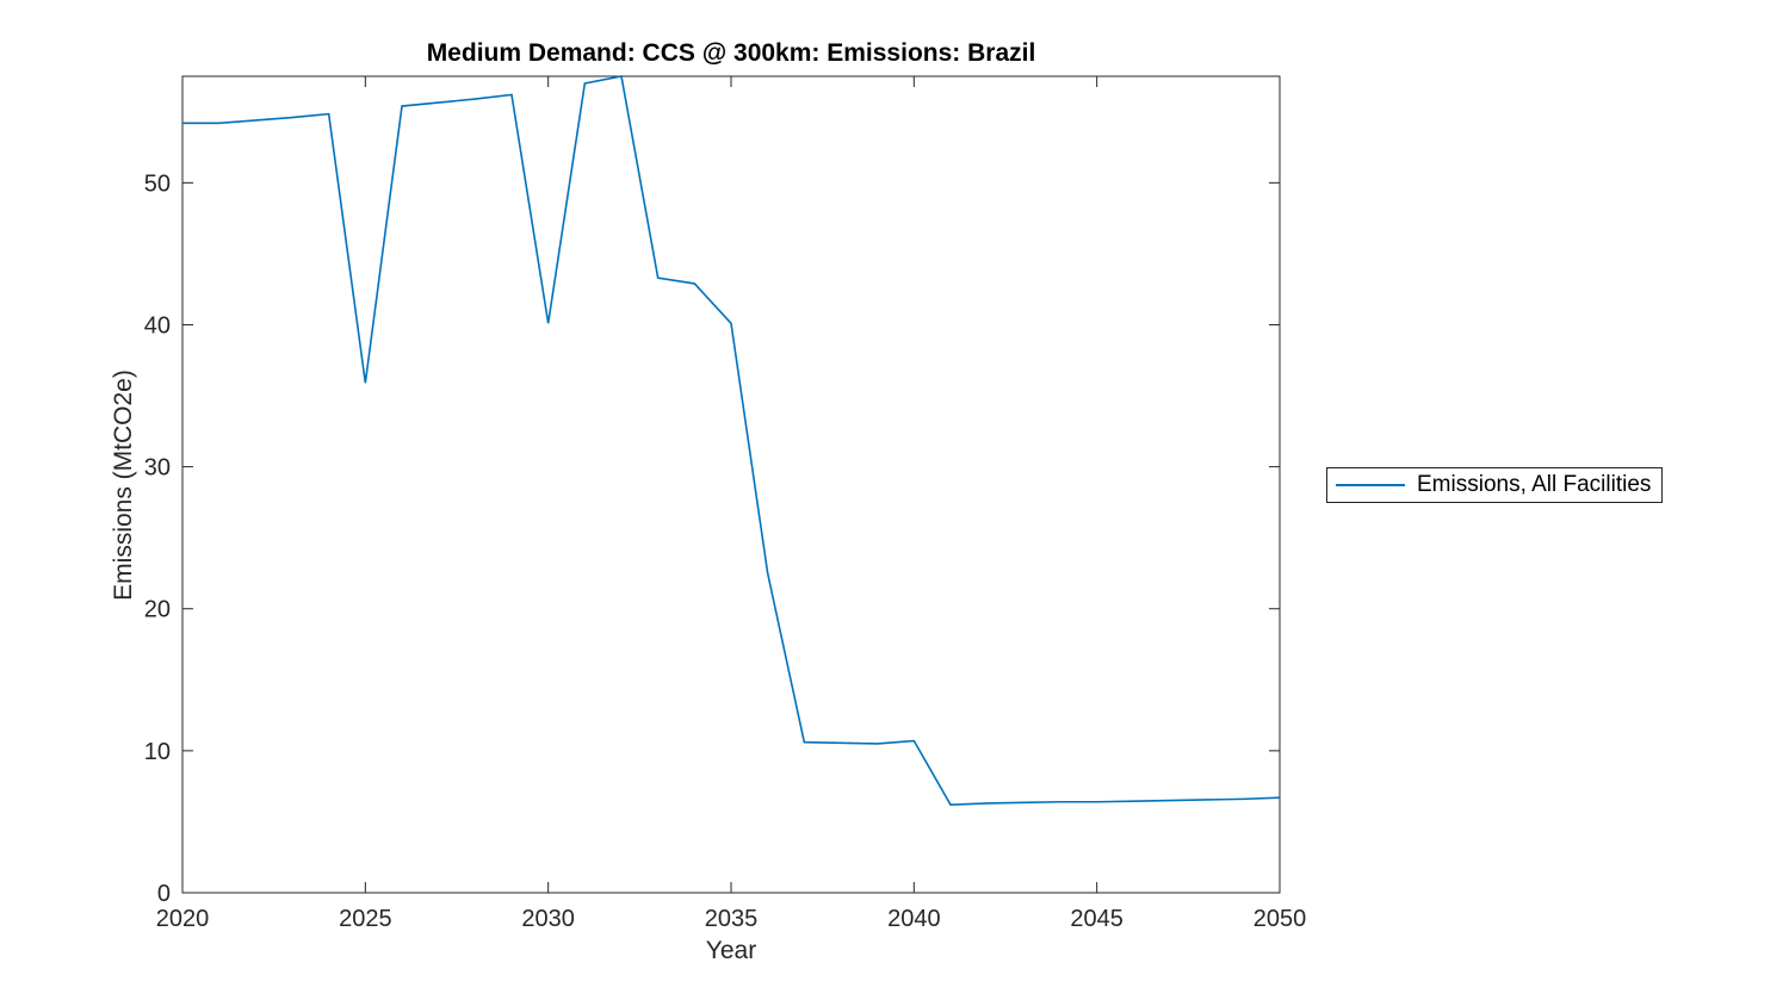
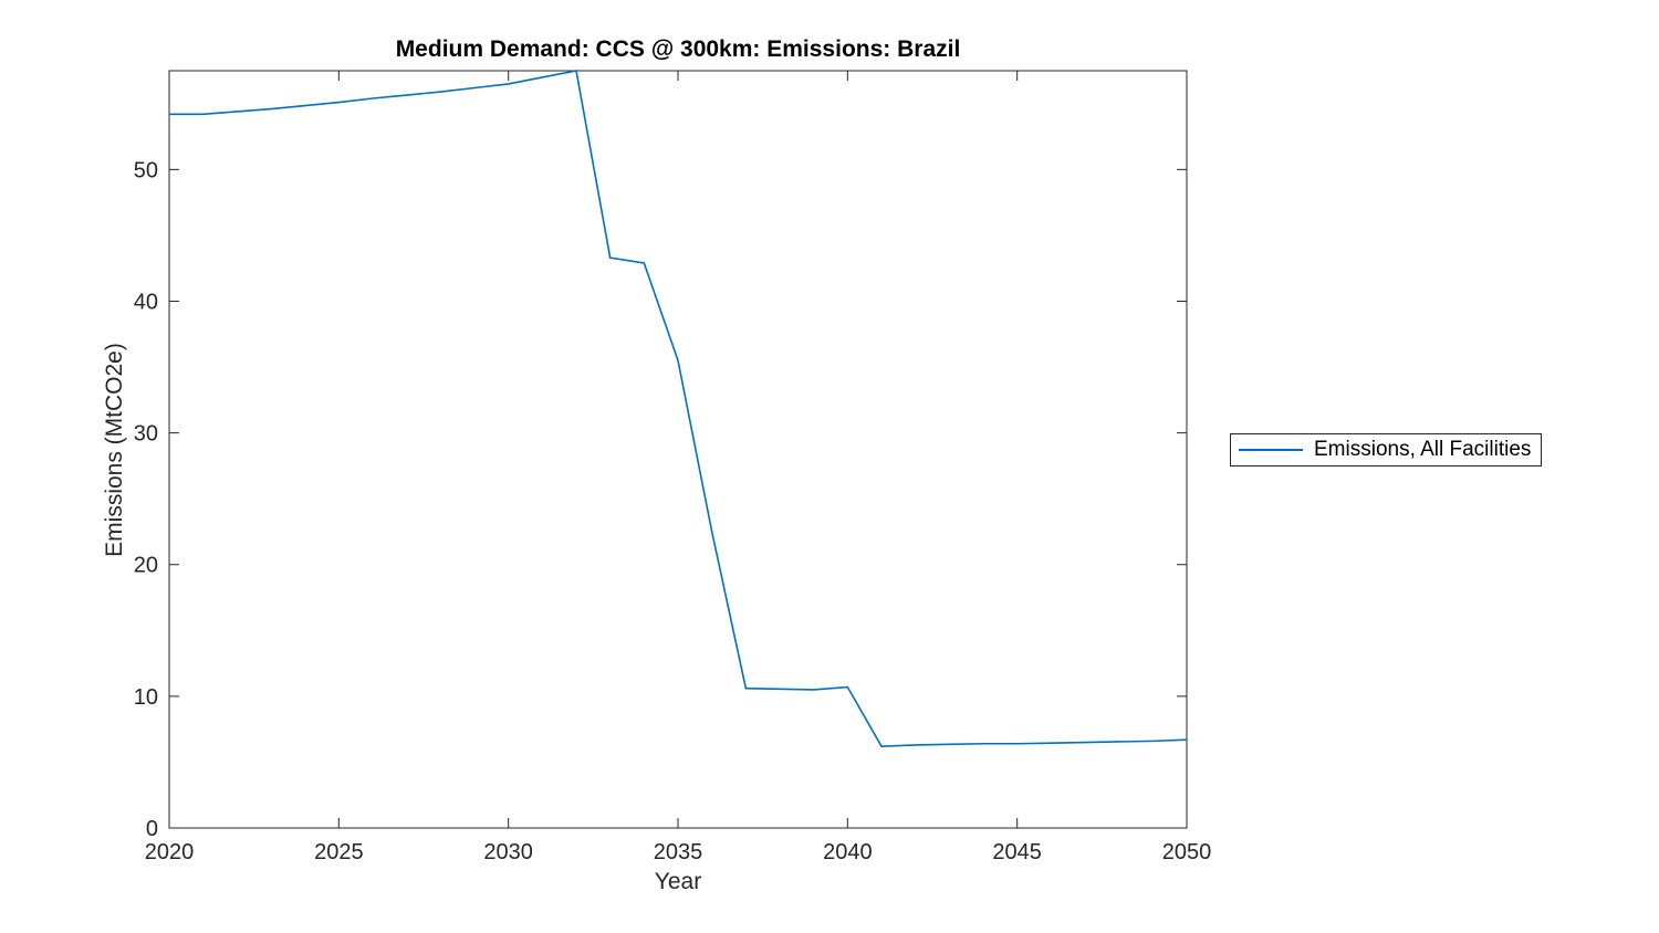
2025: 35.9 -> 55.1
2030: 40.1 -> 56.5
2035: 40.1 -> 35.5
